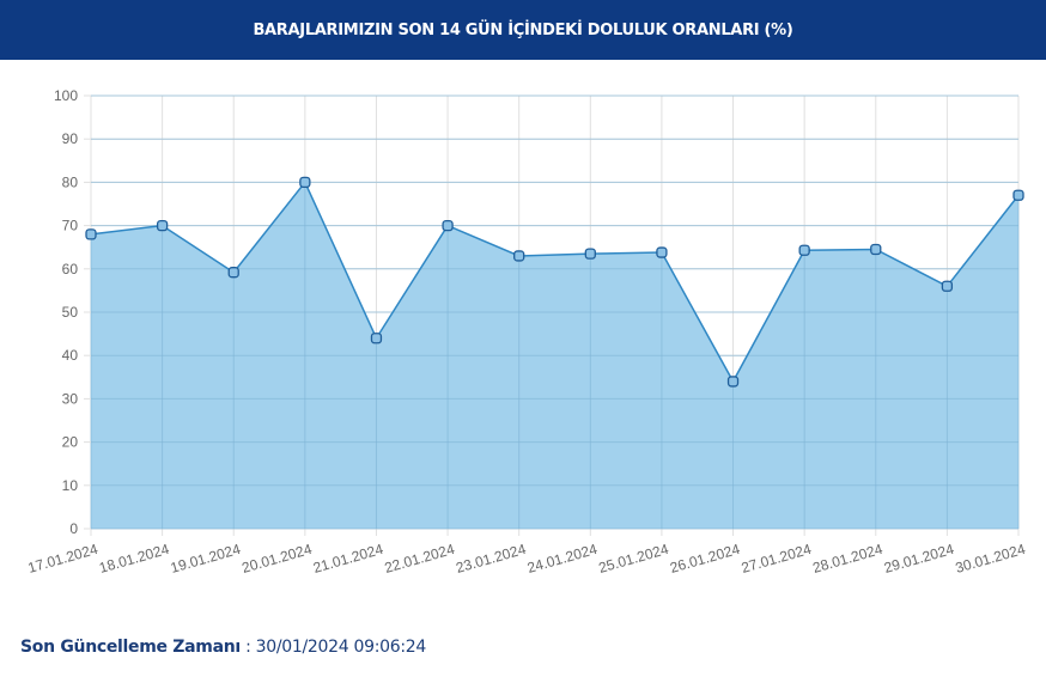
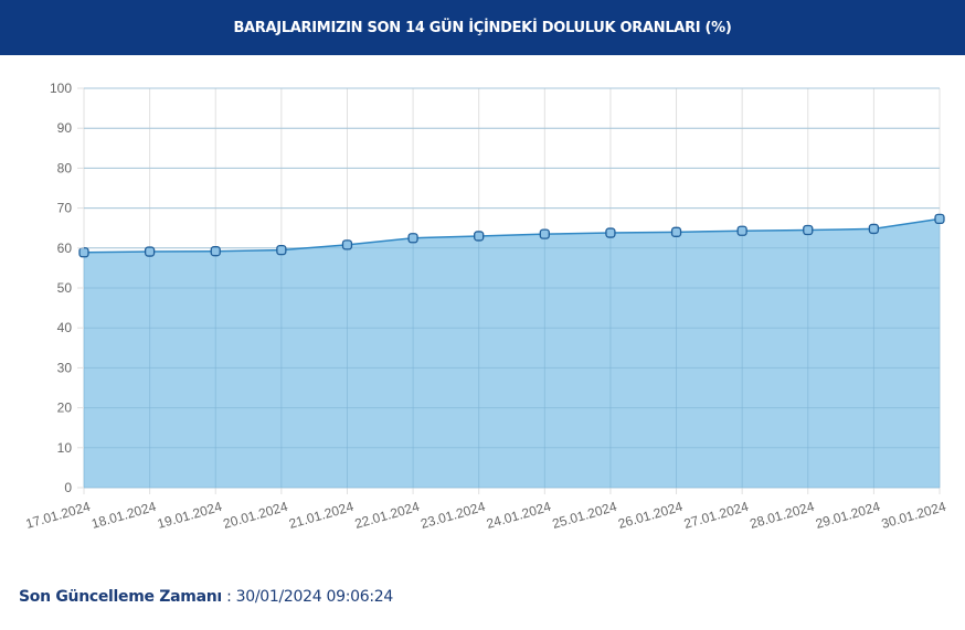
17.01.2024: 68 -> 59
18.01.2024: 70 -> 59
20.01.2024: 80 -> 60
21.01.2024: 44 -> 61
22.01.2024: 70 -> 62
26.01.2024: 34 -> 64
29.01.2024: 56 -> 65
30.01.2024: 77 -> 67
